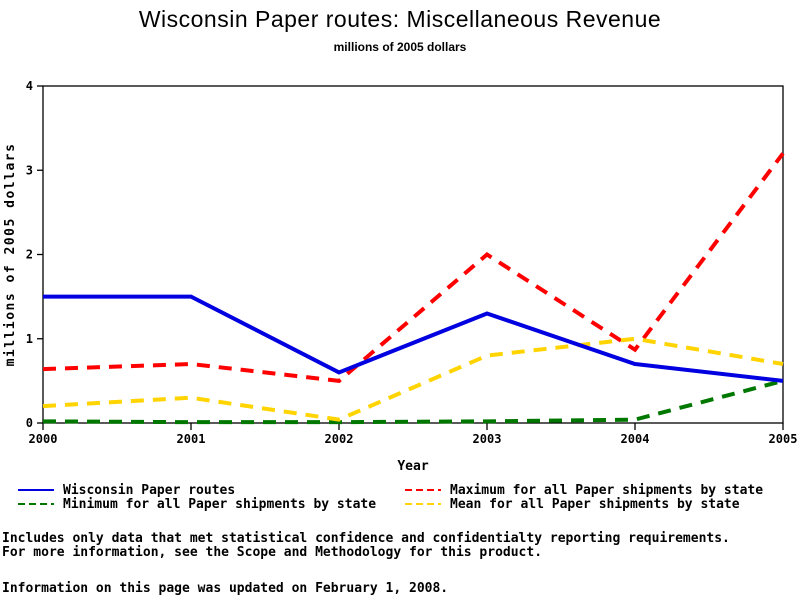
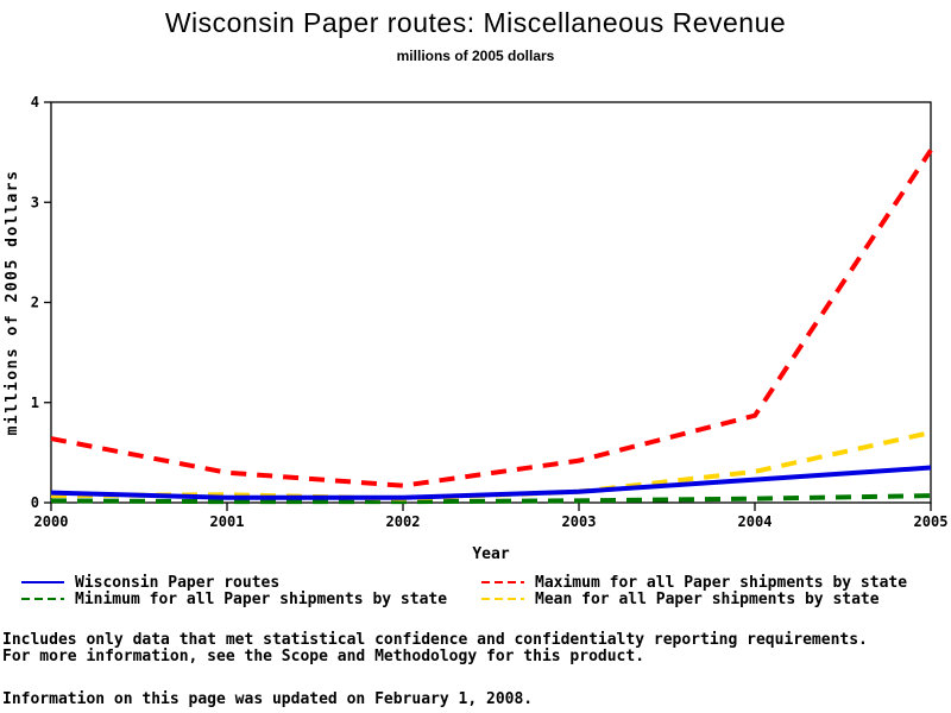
Wisconsin Paper routes/2000: 1.5 -> 0.1
Mean for all Paper shipments by state/2000: 0.2 -> 0.1
Wisconsin Paper routes/2001: 1.5 -> 0.1
Maximum for all Paper shipments by state/2001: 0.7 -> 0.3
Mean for all Paper shipments by state/2001: 0.3 -> 0.1
Wisconsin Paper routes/2002: 0.6 -> 0.1
Maximum for all Paper shipments by state/2002: 0.5 -> 0.2
Wisconsin Paper routes/2003: 1.3 -> 0.1
Maximum for all Paper shipments by state/2003: 2.0 -> 0.4
Mean for all Paper shipments by state/2003: 0.8 -> 0.1
Wisconsin Paper routes/2004: 0.7 -> 0.2
Mean for all Paper shipments by state/2004: 1.0 -> 0.3
Wisconsin Paper routes/2005: 0.5 -> 0.3
Maximum for all Paper shipments by state/2005: 3.2 -> 3.5
Minimum for all Paper shipments by state/2005: 0.5 -> 0.1
